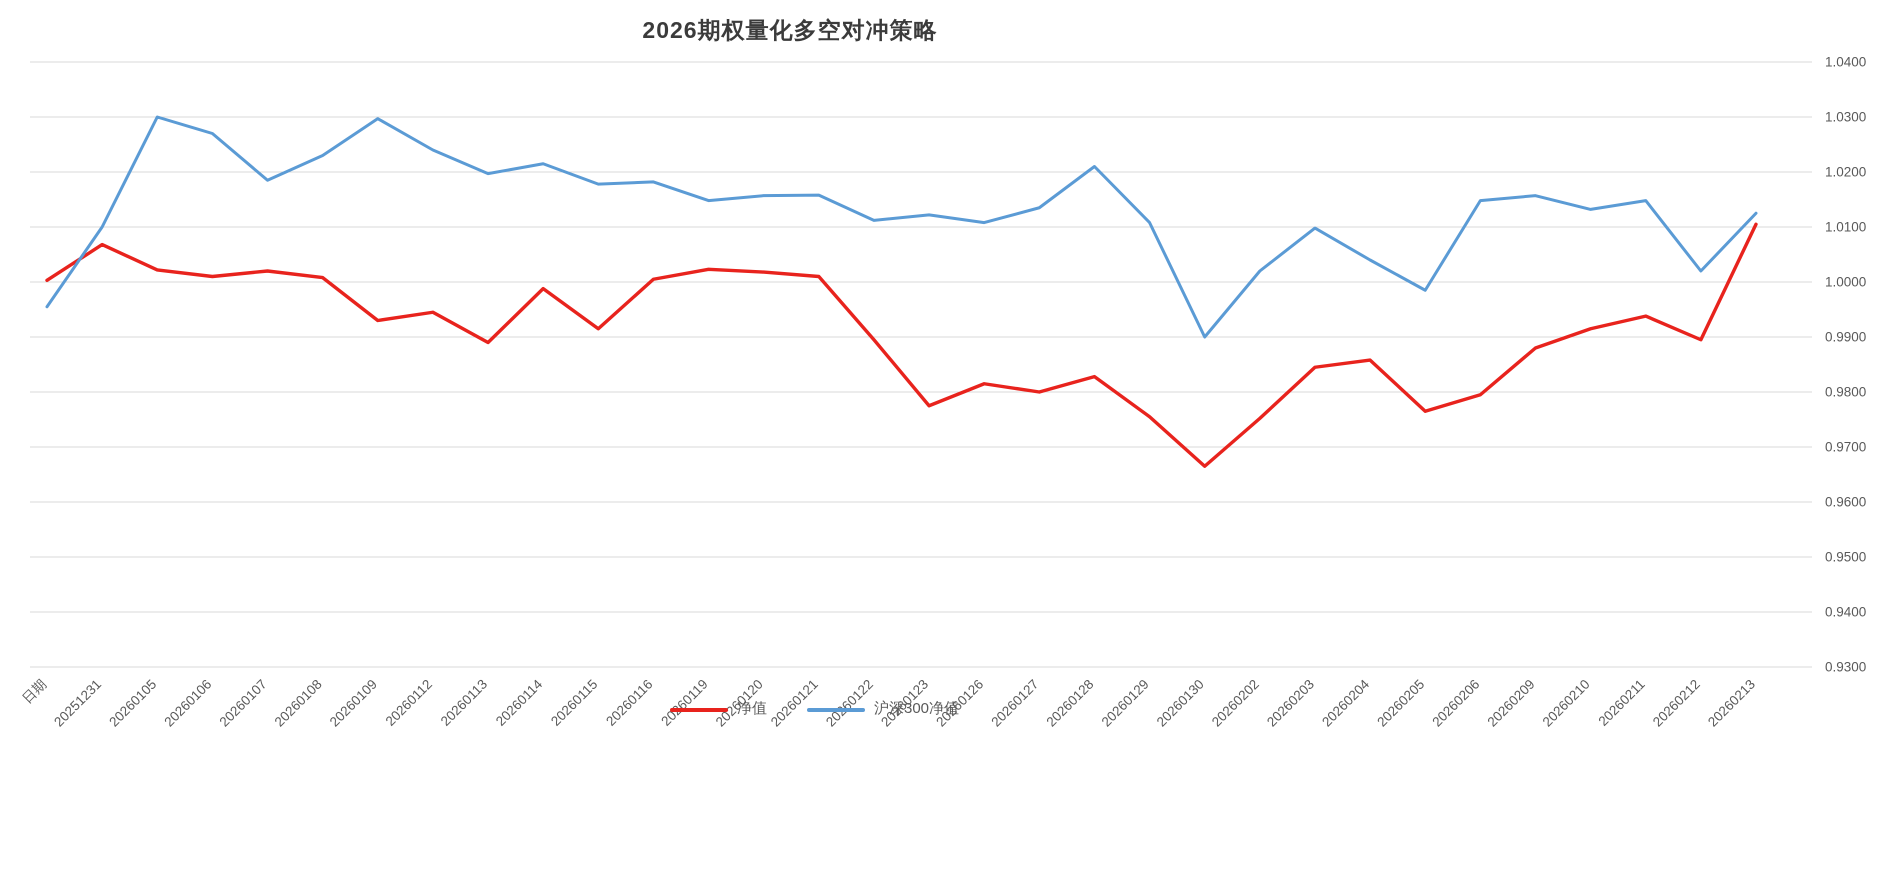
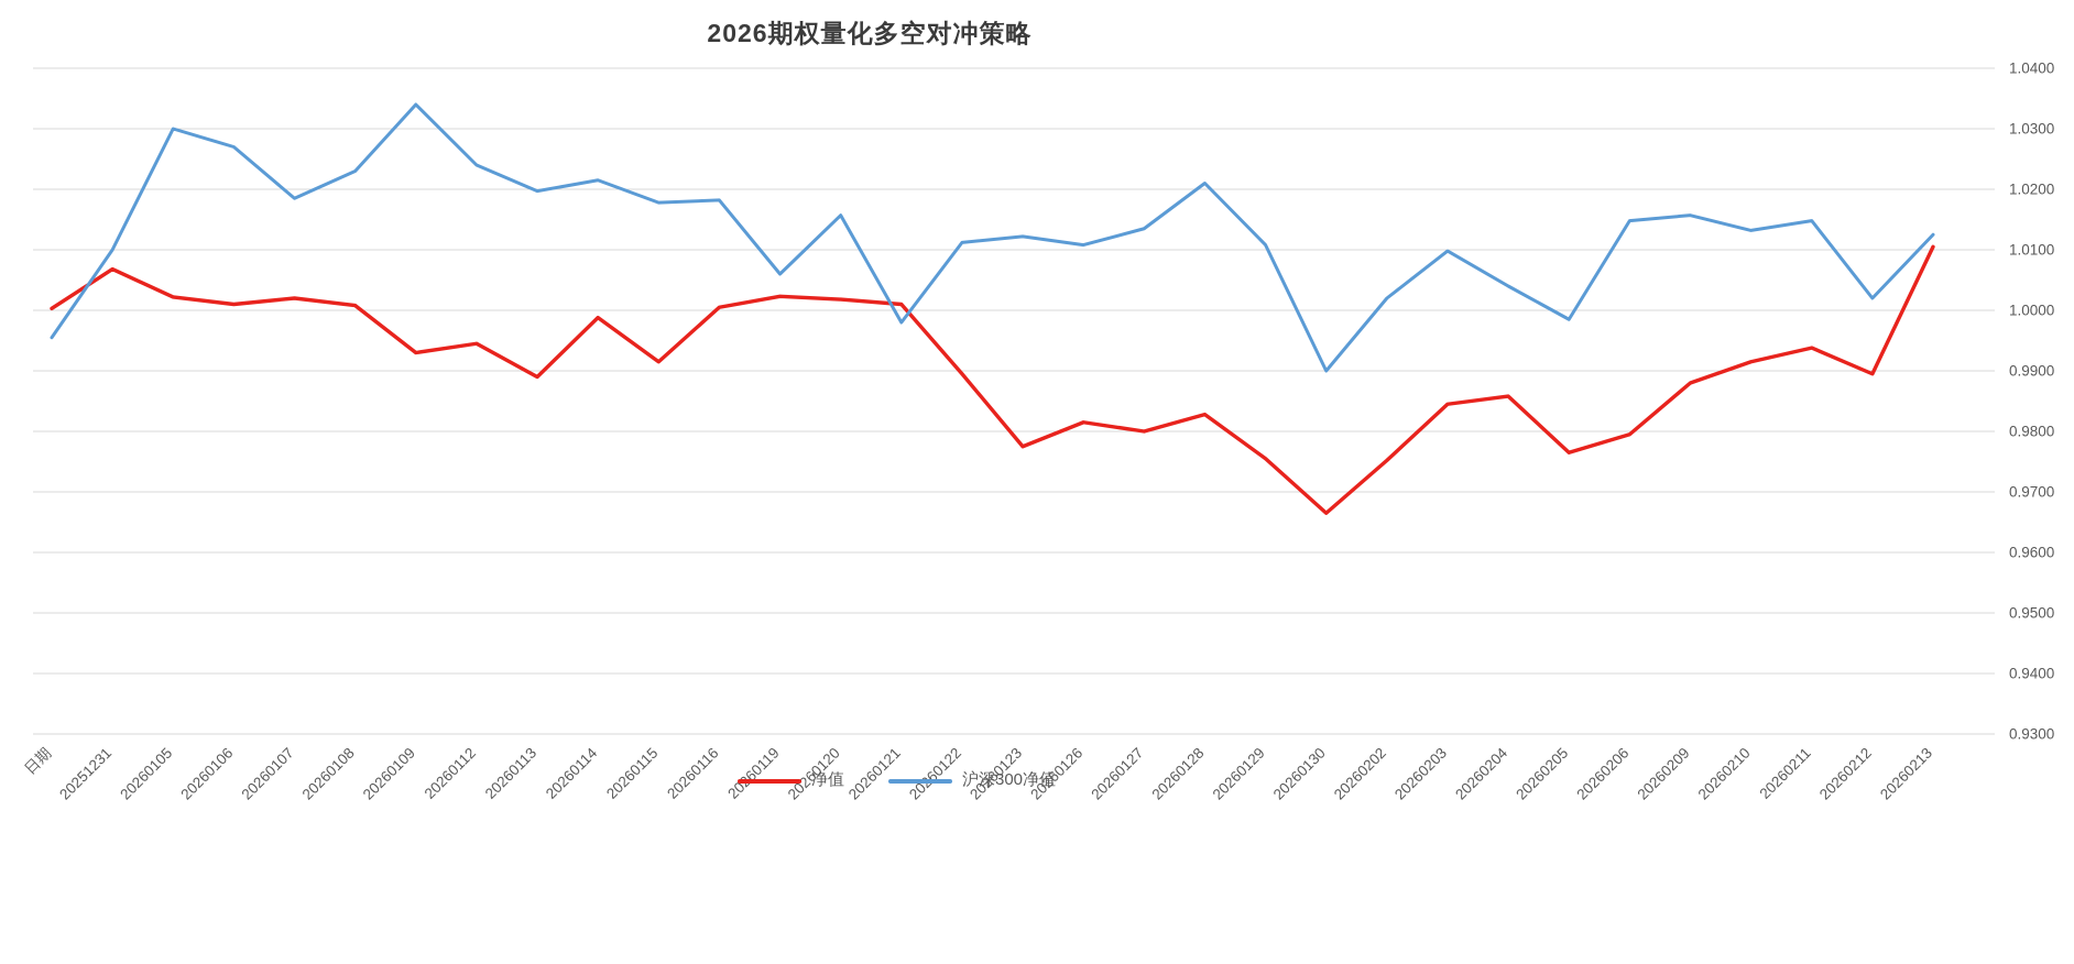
沪深300净值/20260109: 1.030 -> 1.034
沪深300净值/20260119: 1.015 -> 1.006
沪深300净值/20260121: 1.016 -> 0.998
